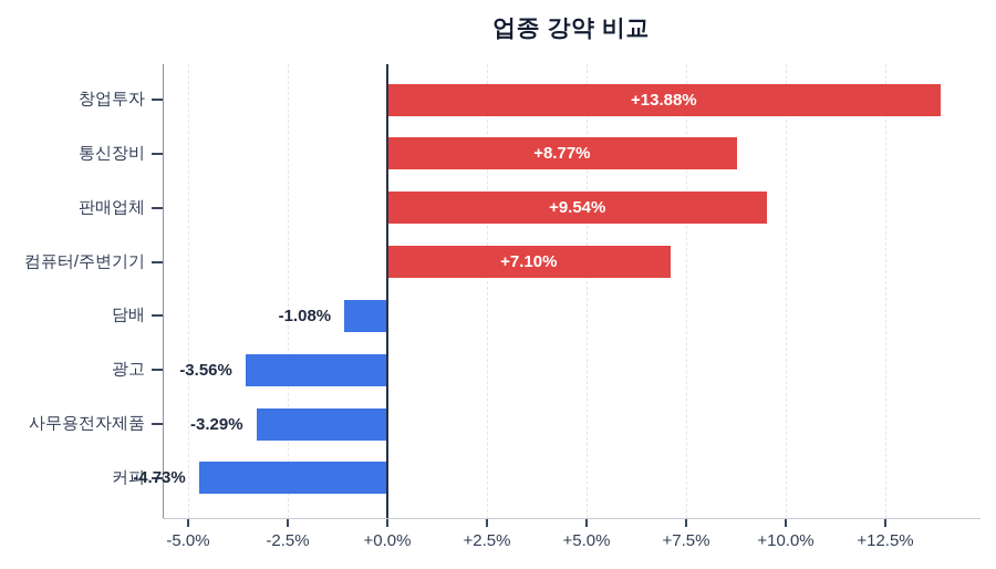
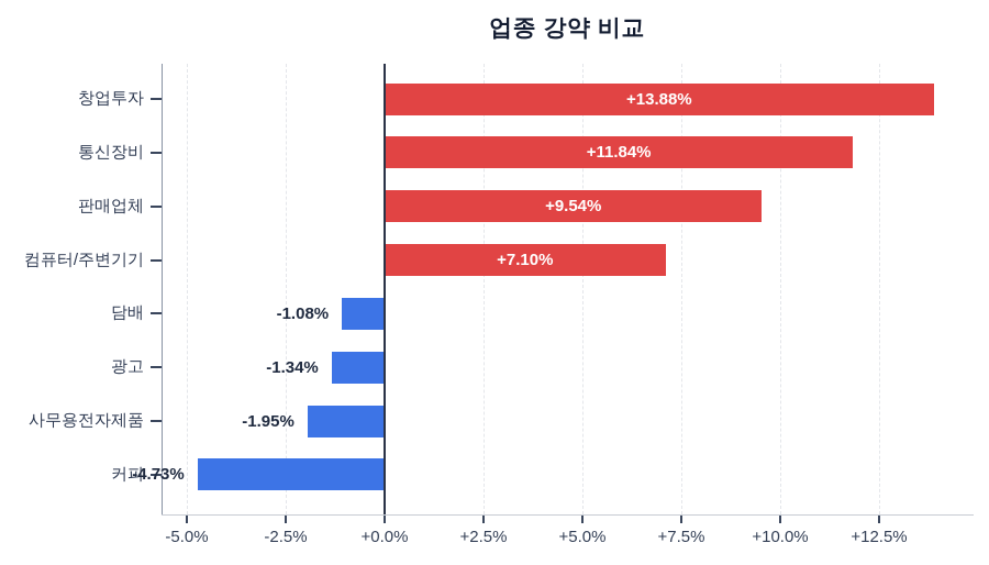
통신장비: +8.77% -> +11.84%
광고: -3.56% -> -1.34%
사무용전자제품: -3.29% -> -1.95%
